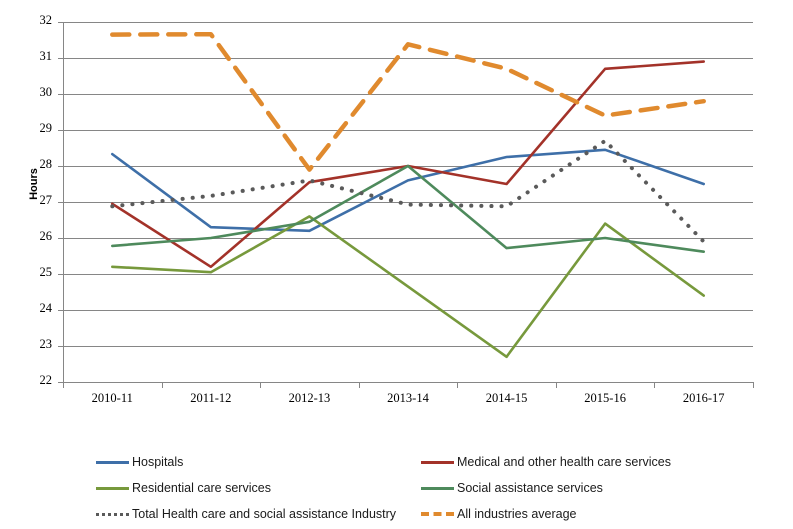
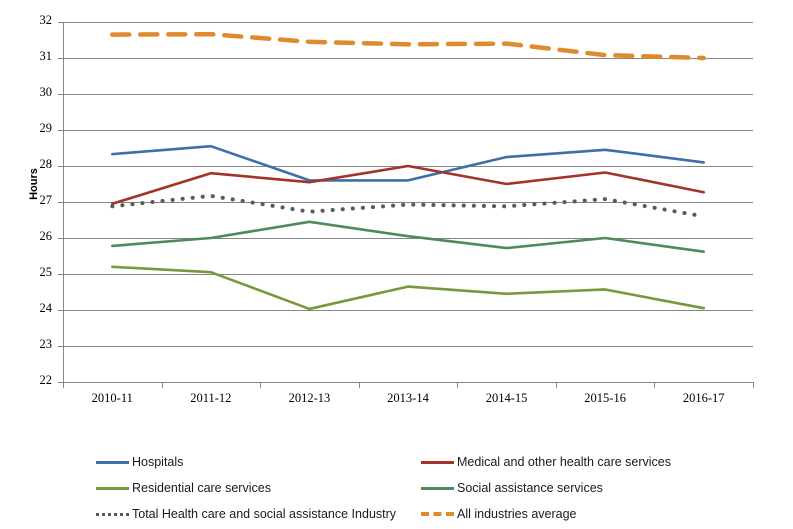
Hospitals/2011-12: 26.3 -> 28.6
Medical and other health care services/2011-12: 25.2 -> 27.8
Hospitals/2012-13: 26.2 -> 27.6
Residential care services/2012-13: 26.6 -> 24.0
Total Health care and social assistance Industry/2012-13: 27.6 -> 26.7
All industries average/2012-13: 27.9 -> 31.4
Social assistance services/2013-14: 28.0 -> 26.1
Residential care services/2014-15: 22.7 -> 24.4
All industries average/2014-15: 30.7 -> 31.4
Medical and other health care services/2015-16: 30.7 -> 27.8
Residential care services/2015-16: 26.4 -> 24.6
Total Health care and social assistance Industry/2015-16: 28.7 -> 27.1
All industries average/2015-16: 29.4 -> 31.1
Hospitals/2016-17: 27.5 -> 28.1
Medical and other health care services/2016-17: 30.9 -> 27.3
Residential care services/2016-17: 24.4 -> 24.1
Total Health care and social assistance Industry/2016-17: 25.9 -> 26.6
All industries average/2016-17: 29.8 -> 31.0
